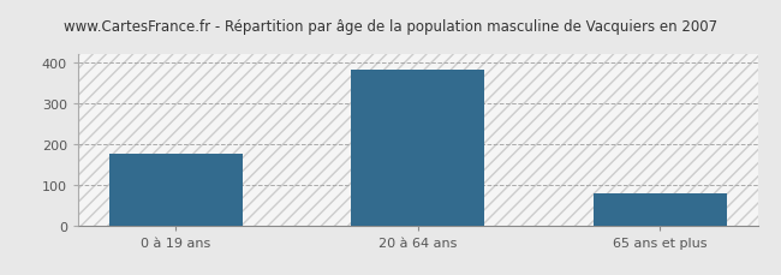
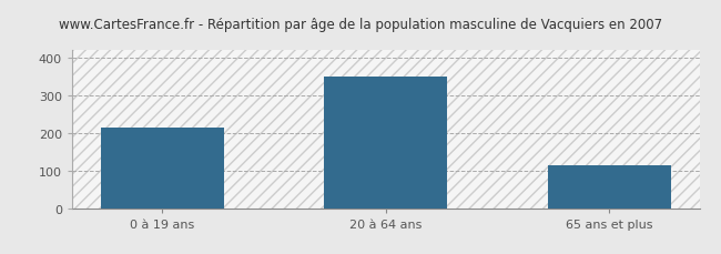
0 à 19 ans: 175 -> 215
20 à 64 ans: 383 -> 350
65 ans et plus: 78 -> 115
